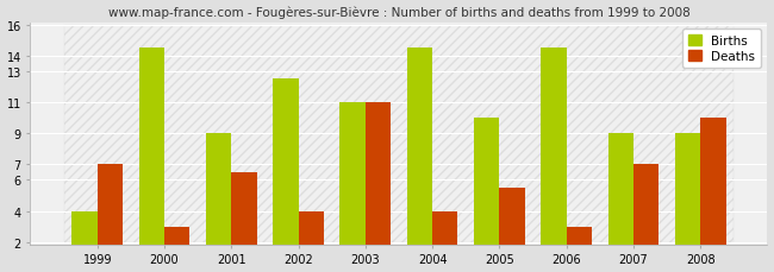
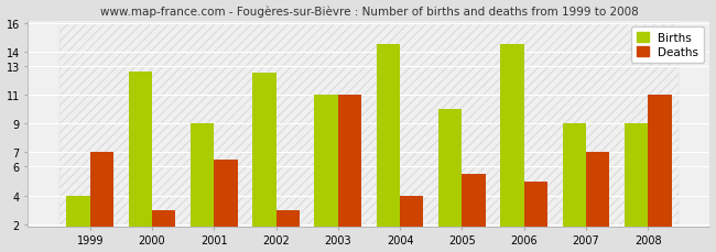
Births/2000: 14.5 -> 12.6
Deaths/2002: 4.0 -> 3.0
Deaths/2006: 3.0 -> 5.0
Deaths/2008: 10.0 -> 11.0
